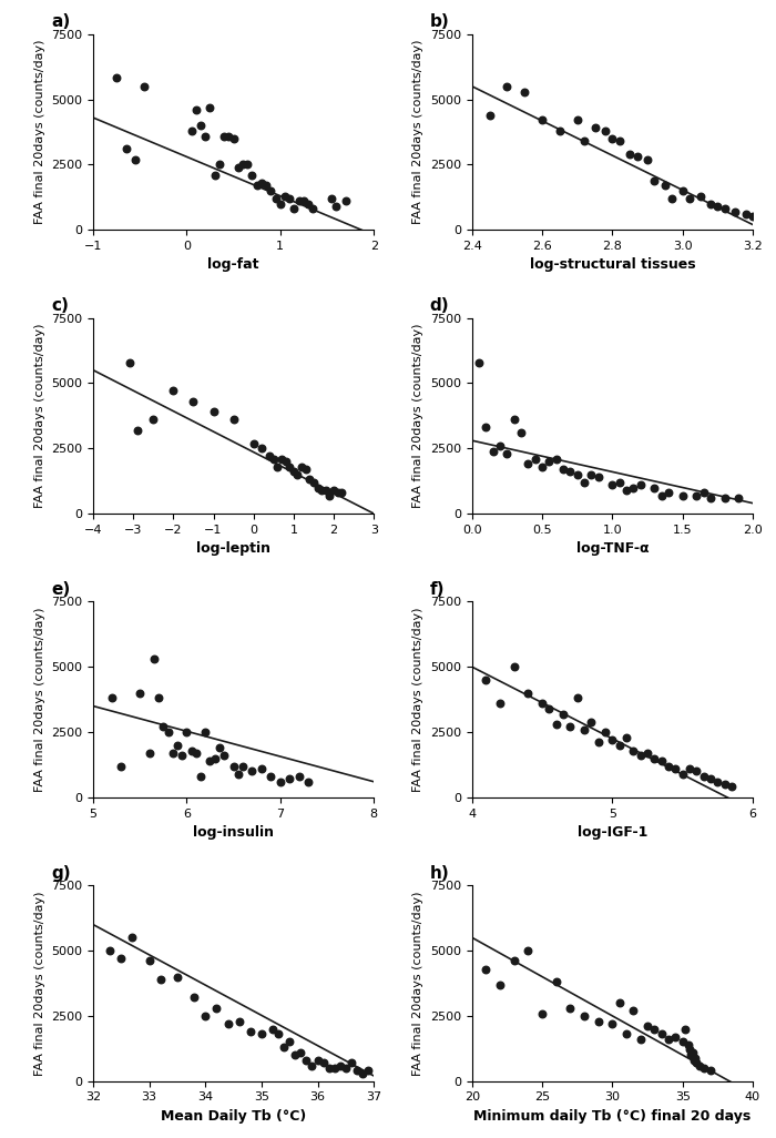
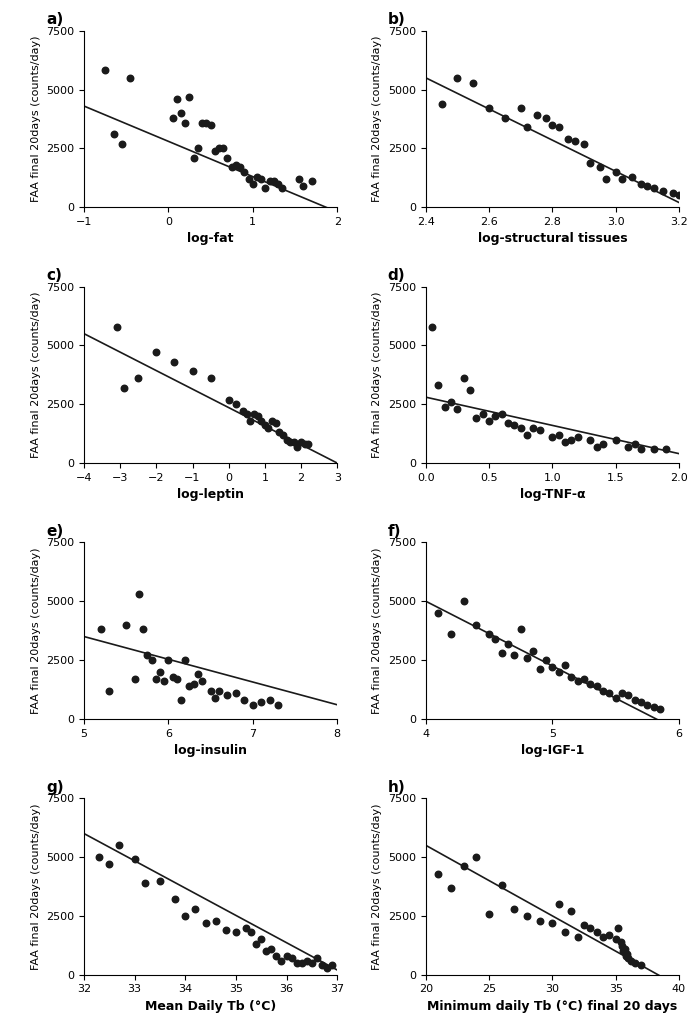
1.5: 700 -> 1000
33: 4600 -> 4900
